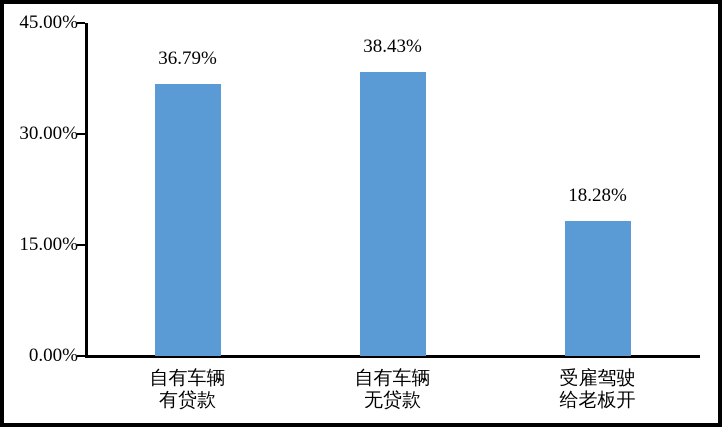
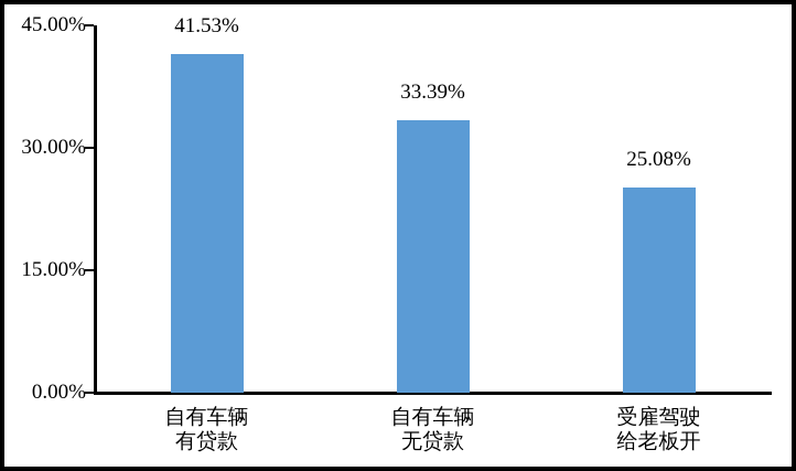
自有车辆 有贷款: 36.79% -> 41.53%
自有车辆 无贷款: 38.43% -> 33.39%
受雇驾驶 给老板开: 18.28% -> 25.08%
